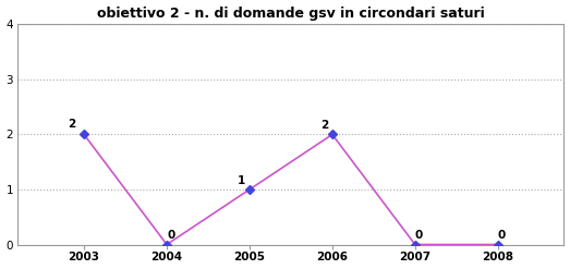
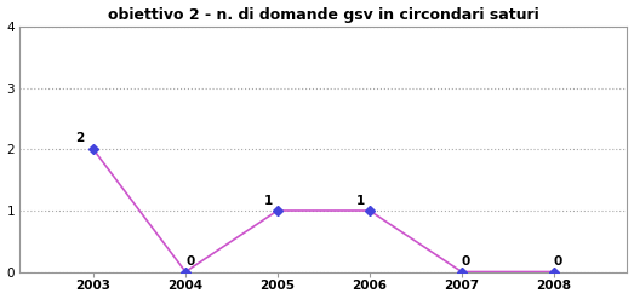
2006: 2 -> 1
